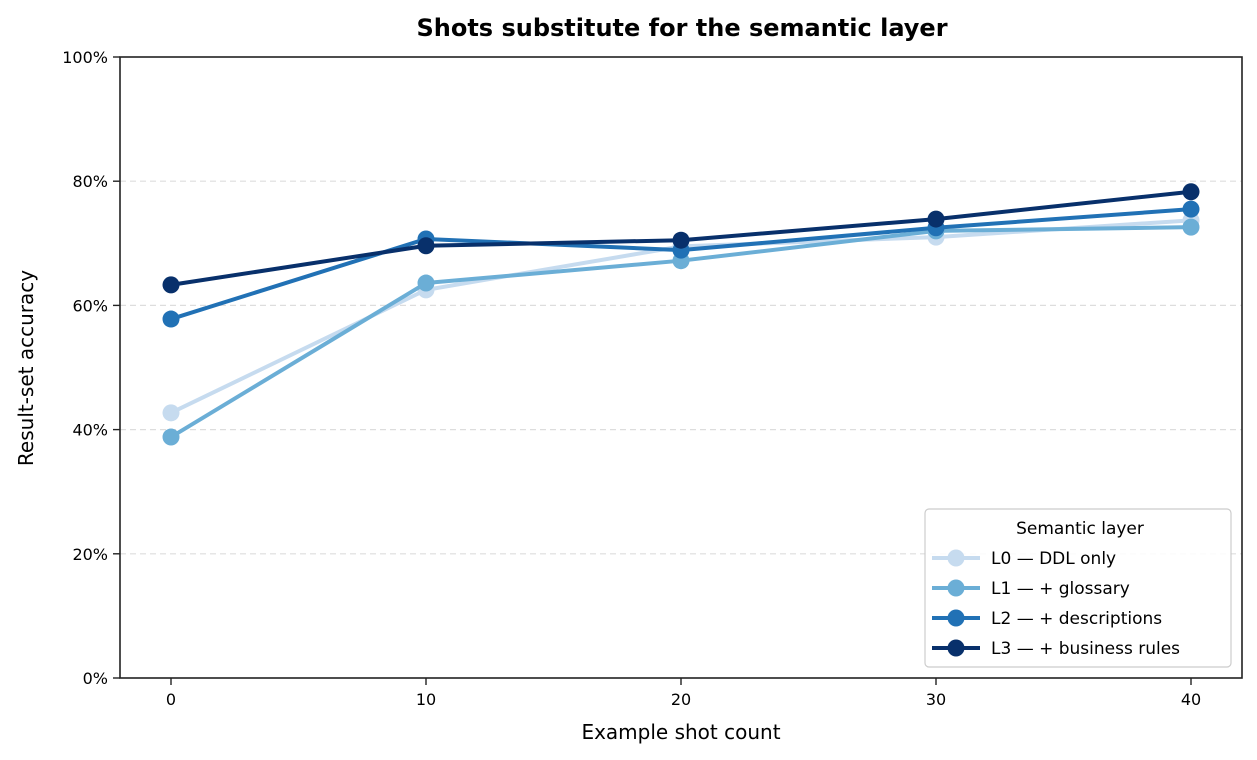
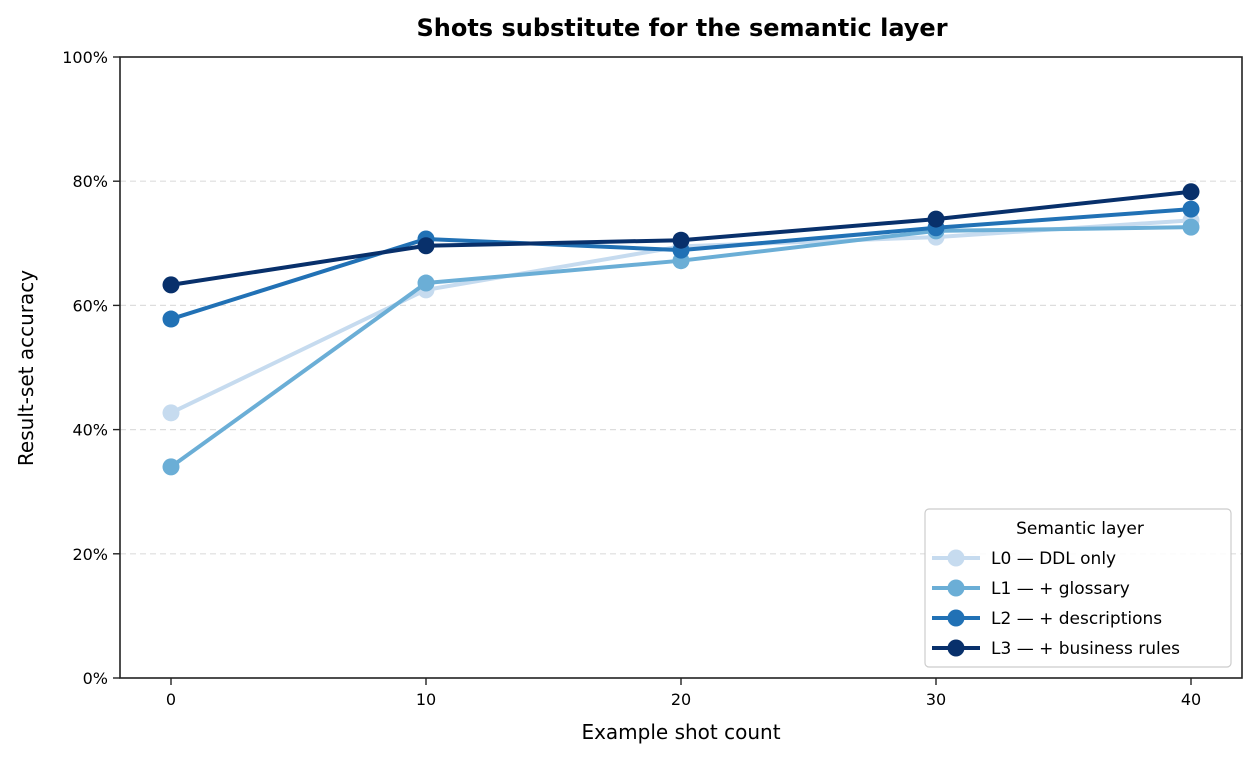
L1 — + glossary/0: 39% -> 34%
